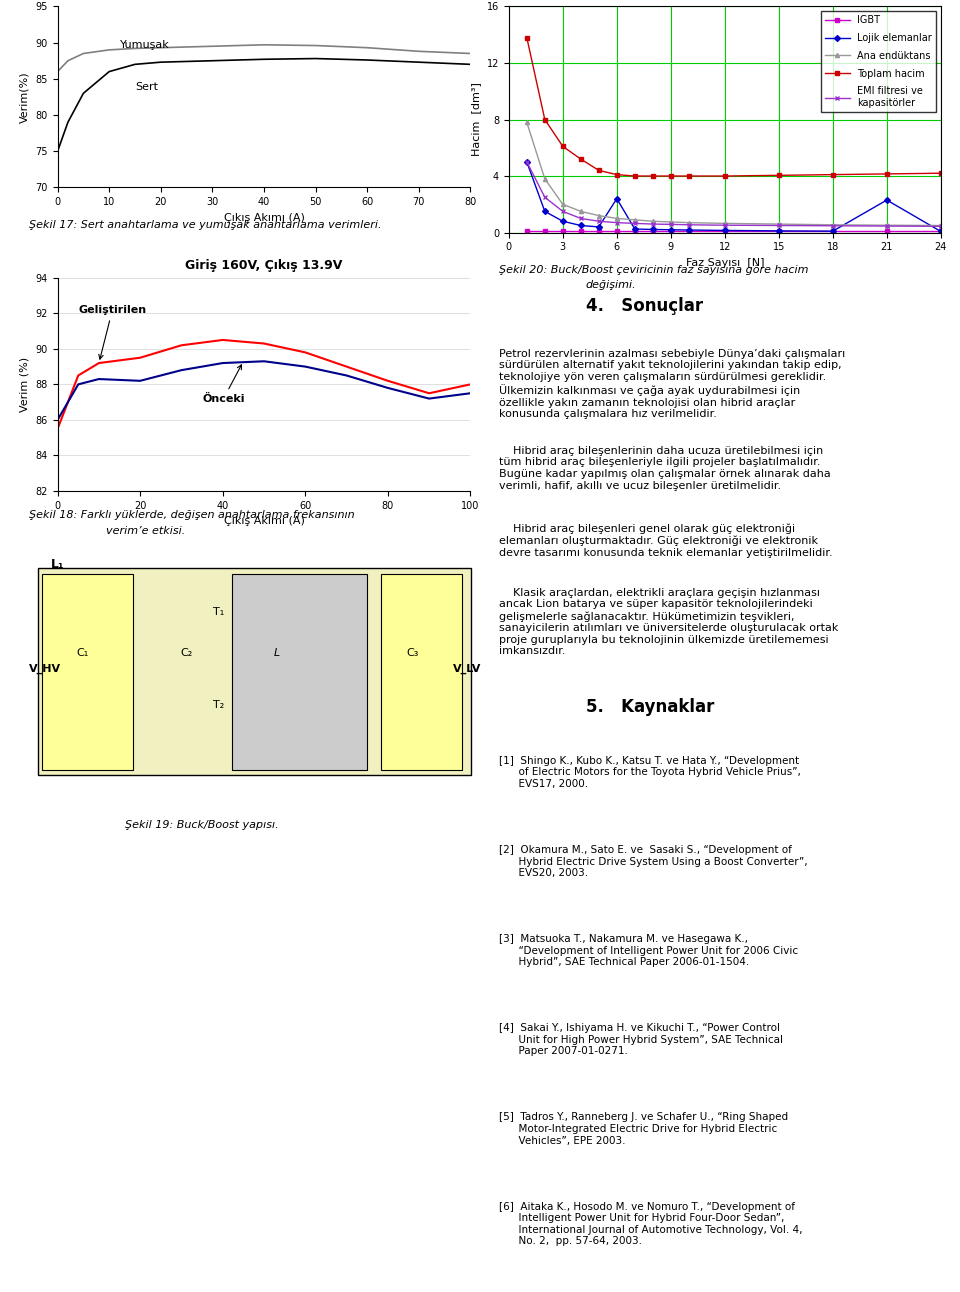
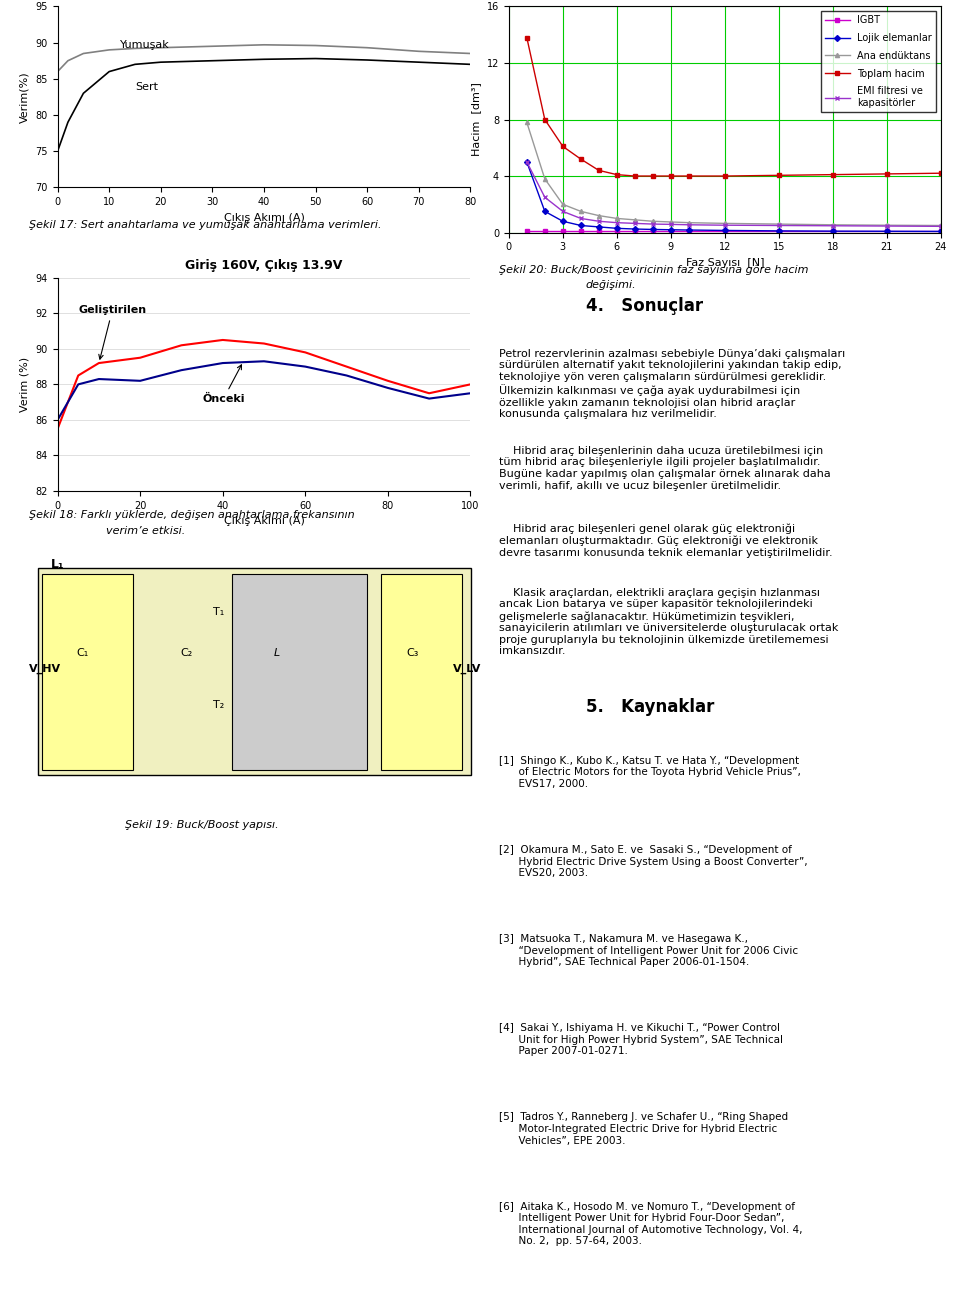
Lojik elemanlar/6: 2.4 -> 0.3
Lojik elemanlar/21: 2.3 -> 0.1
